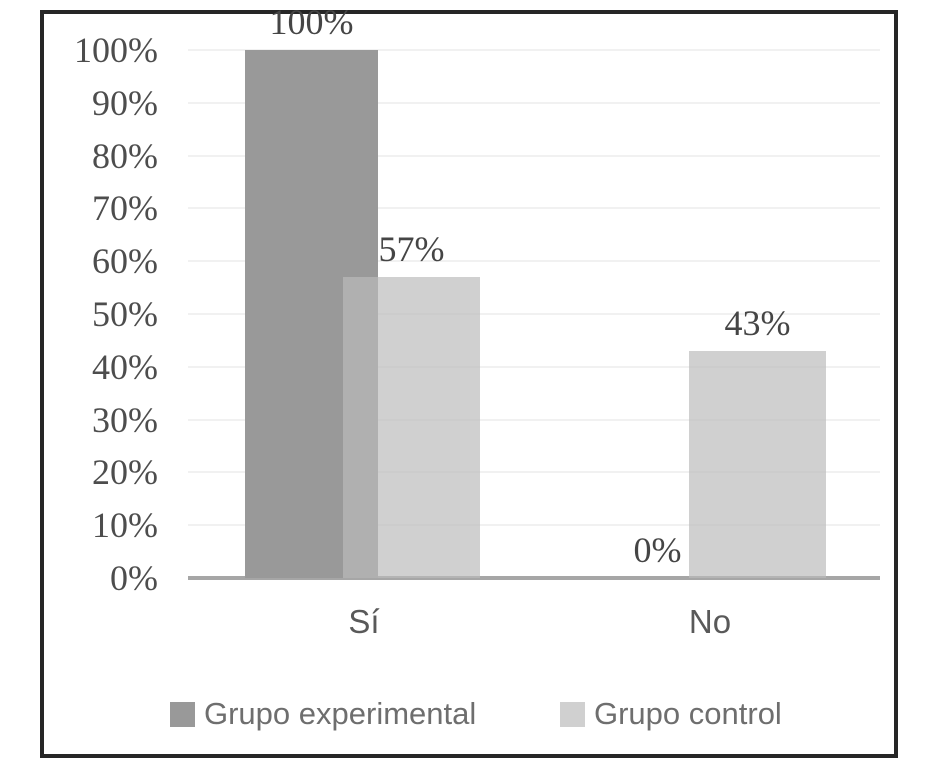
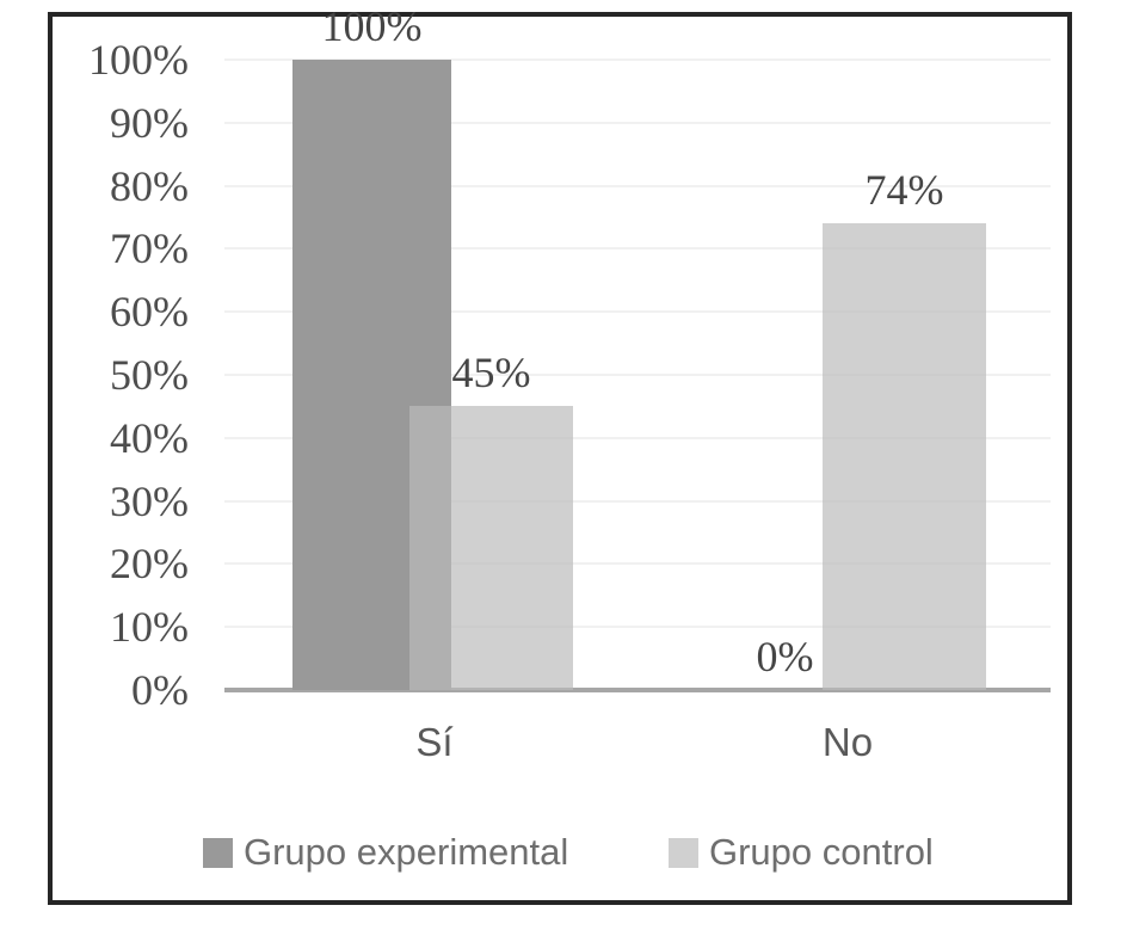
Grupo control/Sí: 57% -> 45%
Grupo control/No: 43% -> 74%
